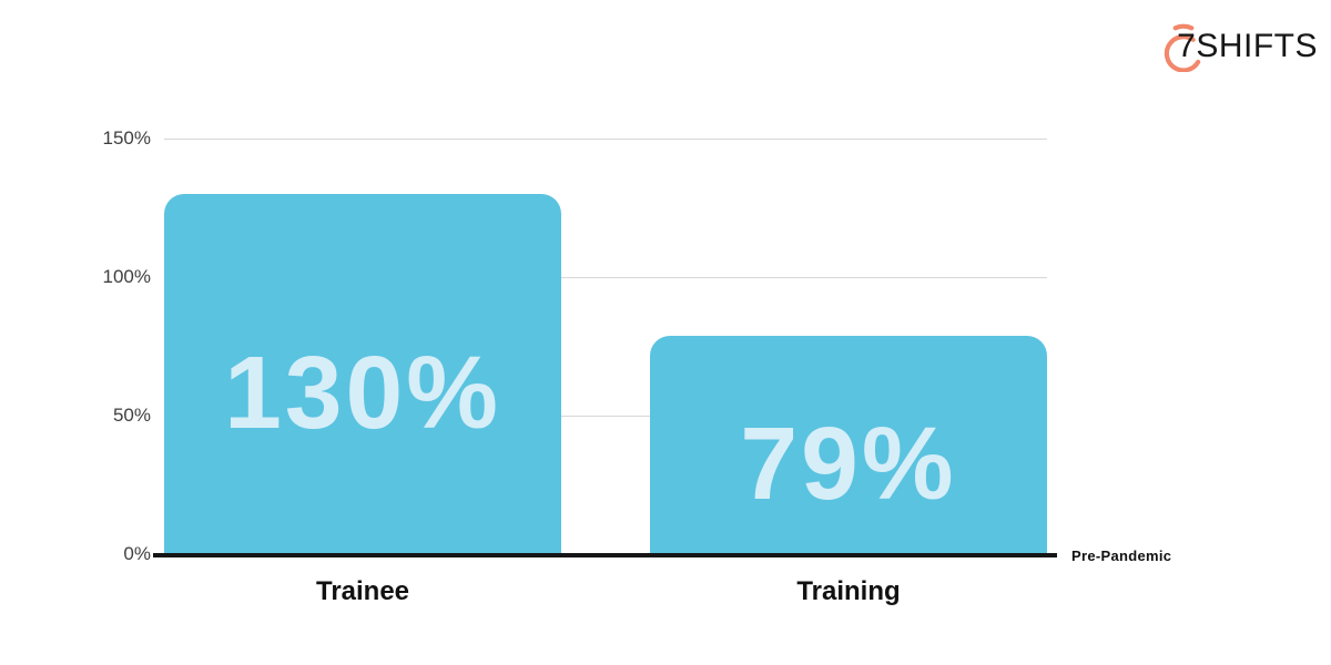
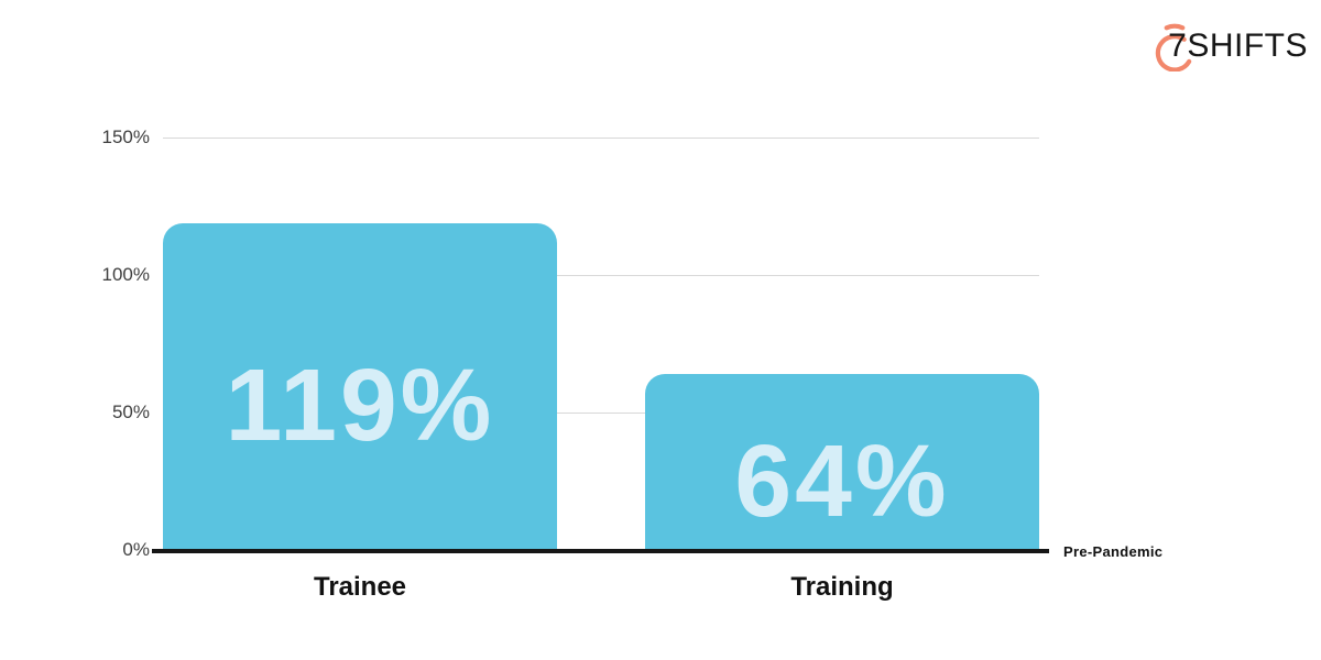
Trainee: 130% -> 119%
Training: 79% -> 64%
